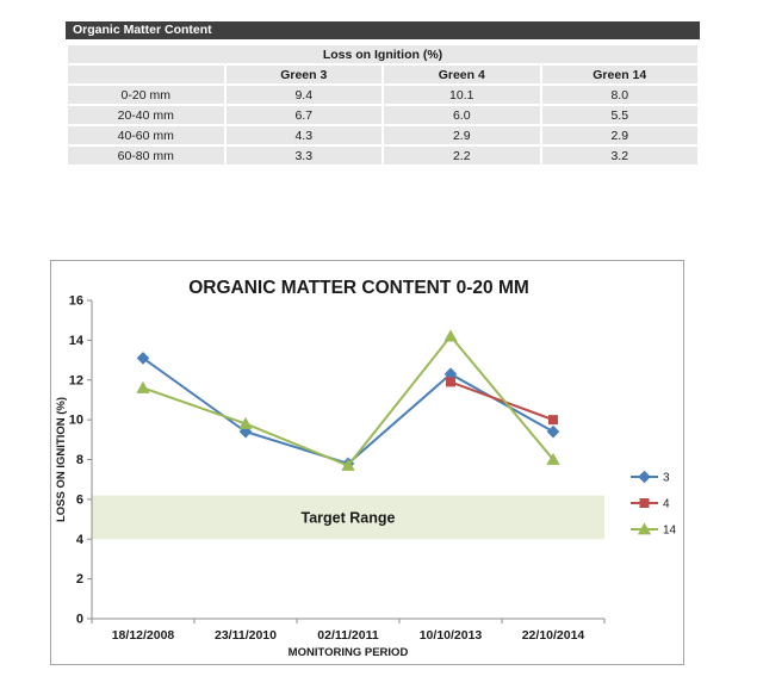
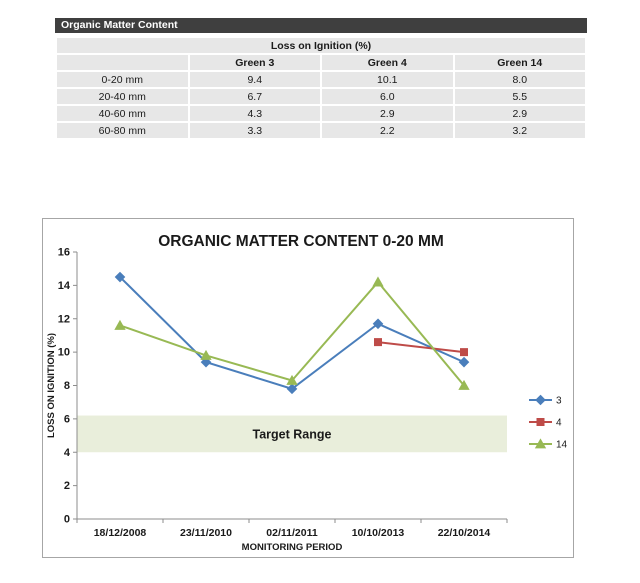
3/18/12/2008: 13.1 -> 14.5
14/02/11/2011: 7.7 -> 8.3
3/10/10/2013: 12.3 -> 11.7
4/10/10/2013: 11.9 -> 10.6
